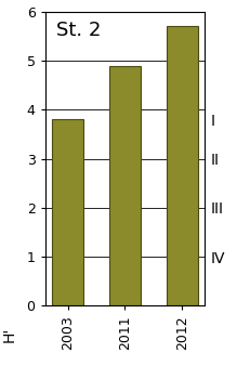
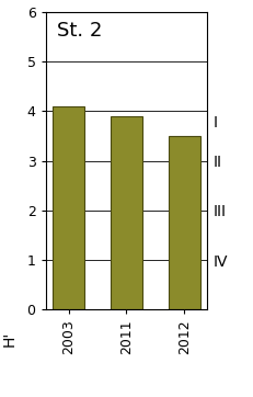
2003: 3.8 -> 4.1
2011: 4.9 -> 3.9
2012: 5.7 -> 3.5
